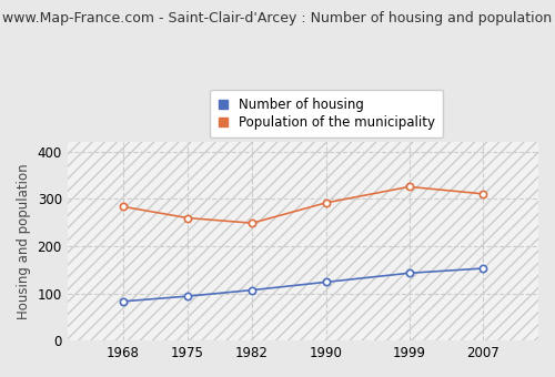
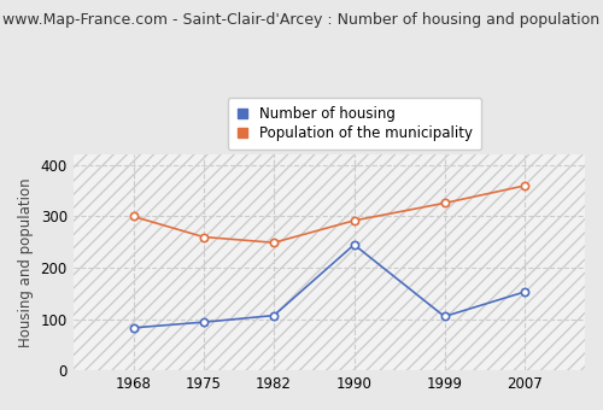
Population of the municipality/1968: 284 -> 300
Number of housing/1990: 124 -> 245
Number of housing/1999: 143 -> 105
Population of the municipality/2007: 311 -> 360
